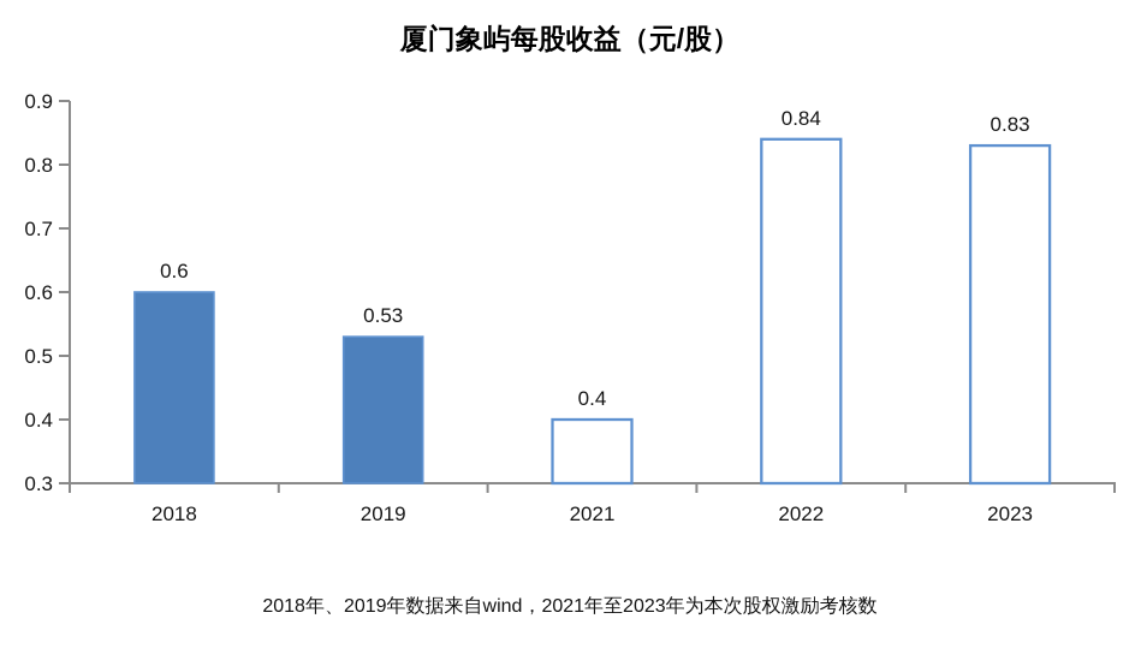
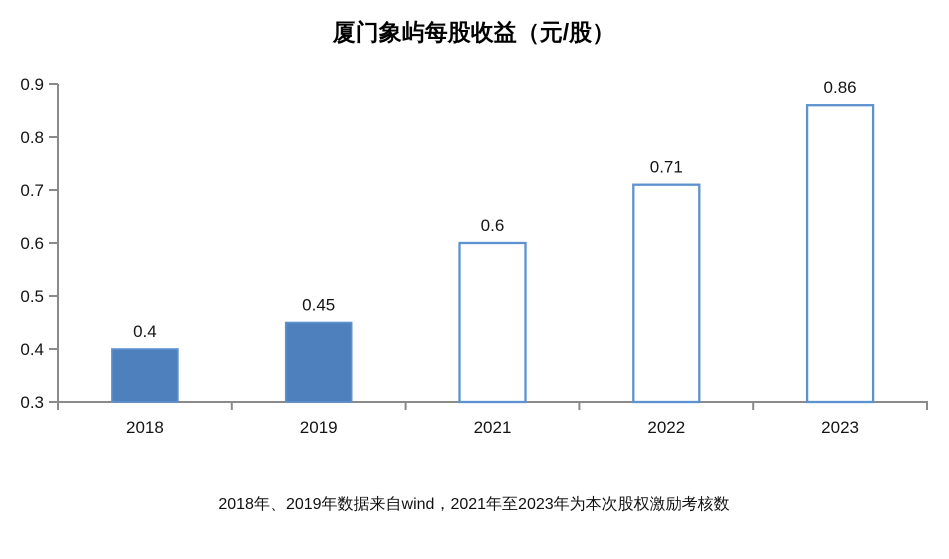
2018: 0.6 -> 0.4
2019: 0.53 -> 0.45
2021: 0.4 -> 0.6
2022: 0.84 -> 0.71
2023: 0.83 -> 0.86
